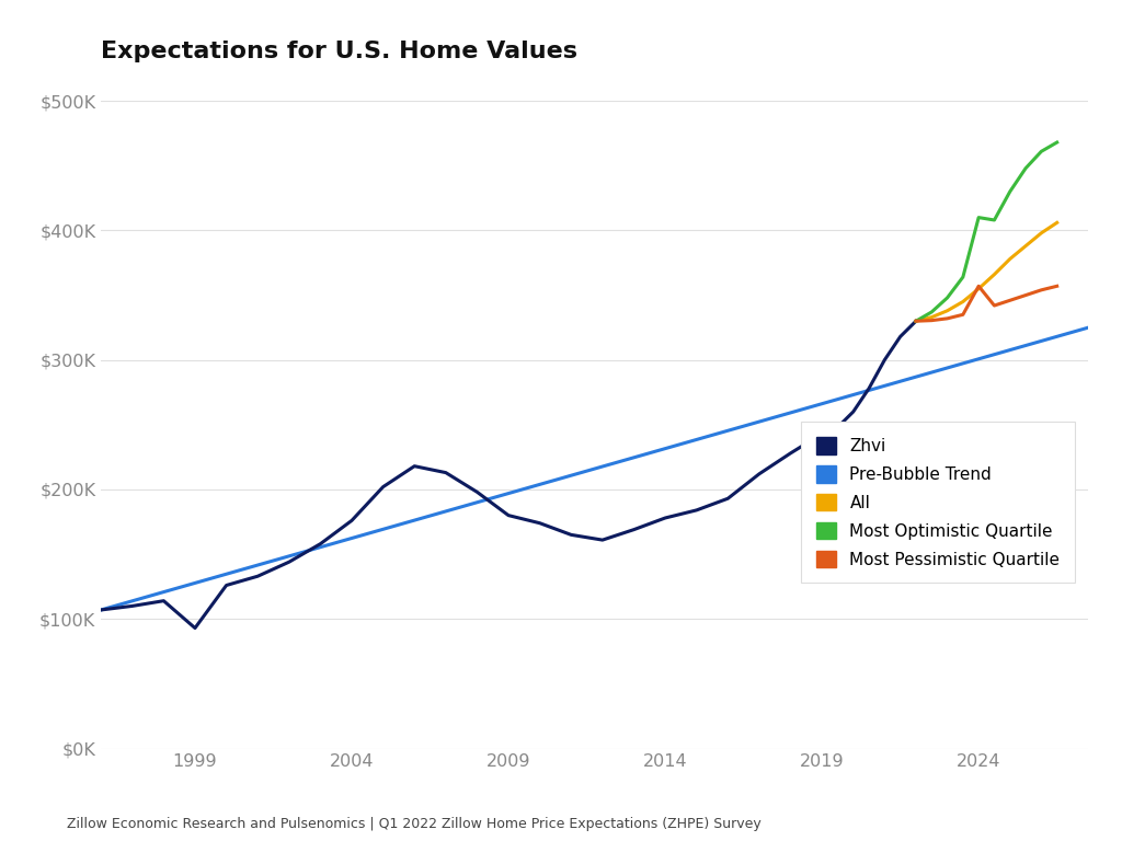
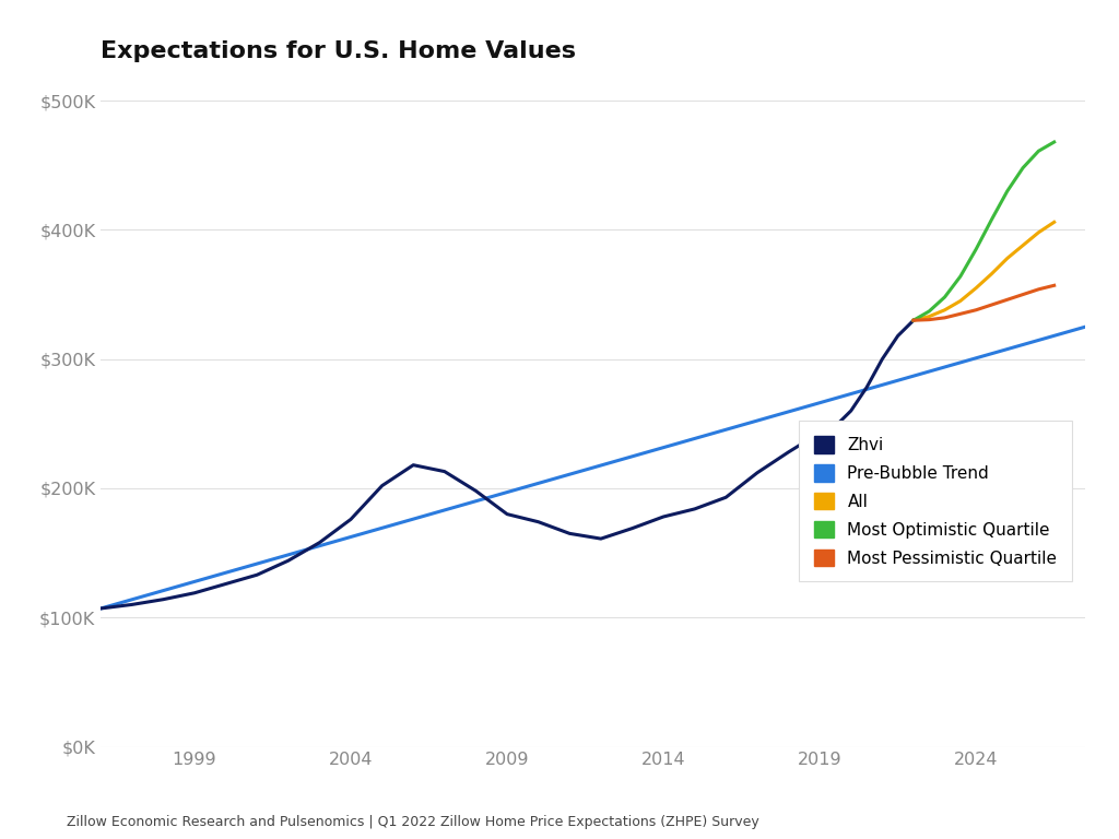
Zhvi/1999: $93K -> $119K
Most Optimistic Quartile/2024: $410K -> $385K
Most Pessimistic Quartile/2024: $357K -> $338K
